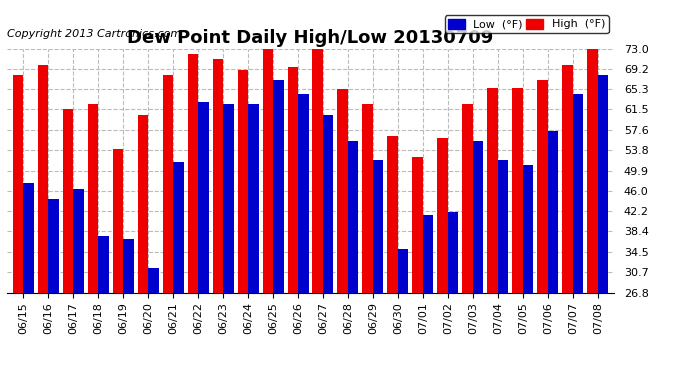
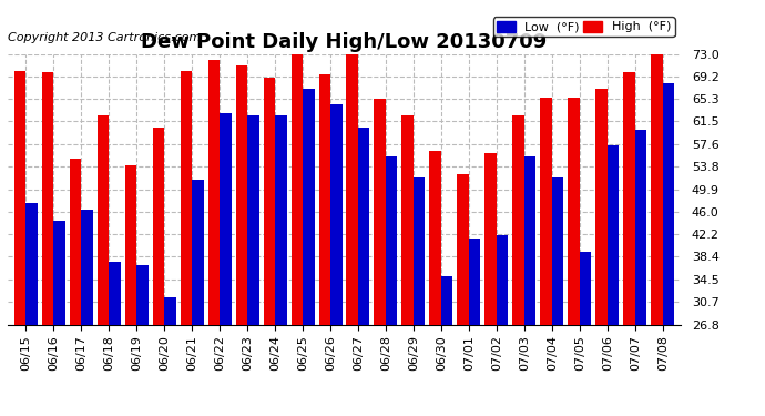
High (°F)/06/15: 68.0 -> 70.2
High (°F)/06/17: 61.5 -> 55.2
High (°F)/06/21: 68.0 -> 70.2
Low (°F)/07/05: 51.0 -> 39.2
Low (°F)/07/07: 64.5 -> 60.0
